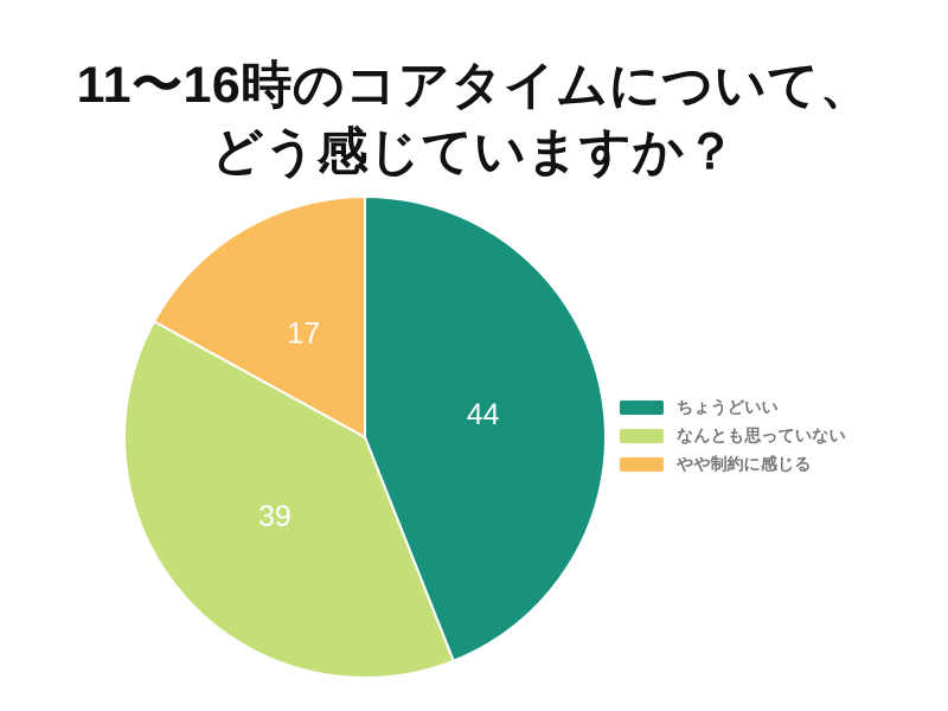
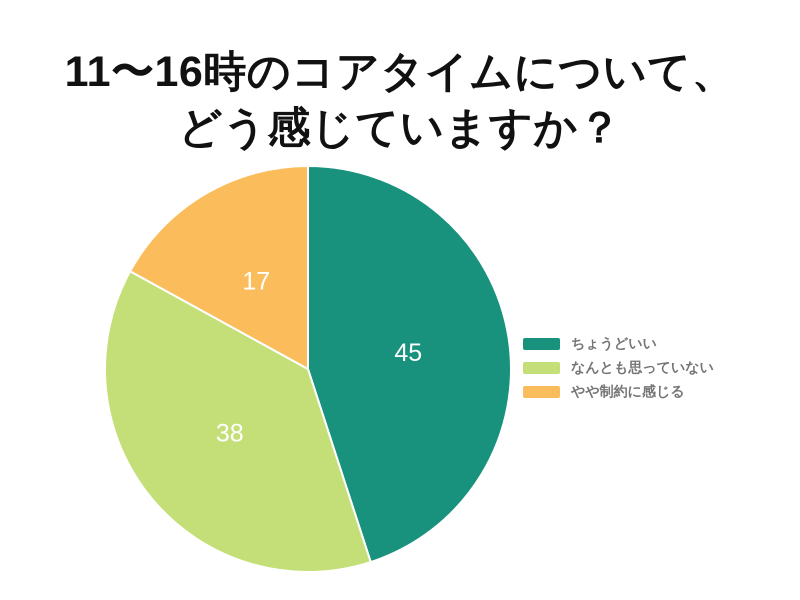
ちょうどいい: 44 -> 45
なんとも思っていない: 39 -> 38
